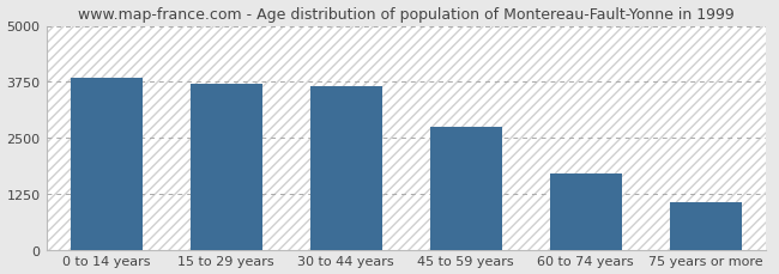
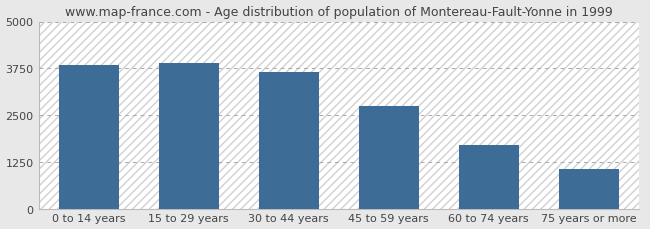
15 to 29 years: 3700 -> 3900
